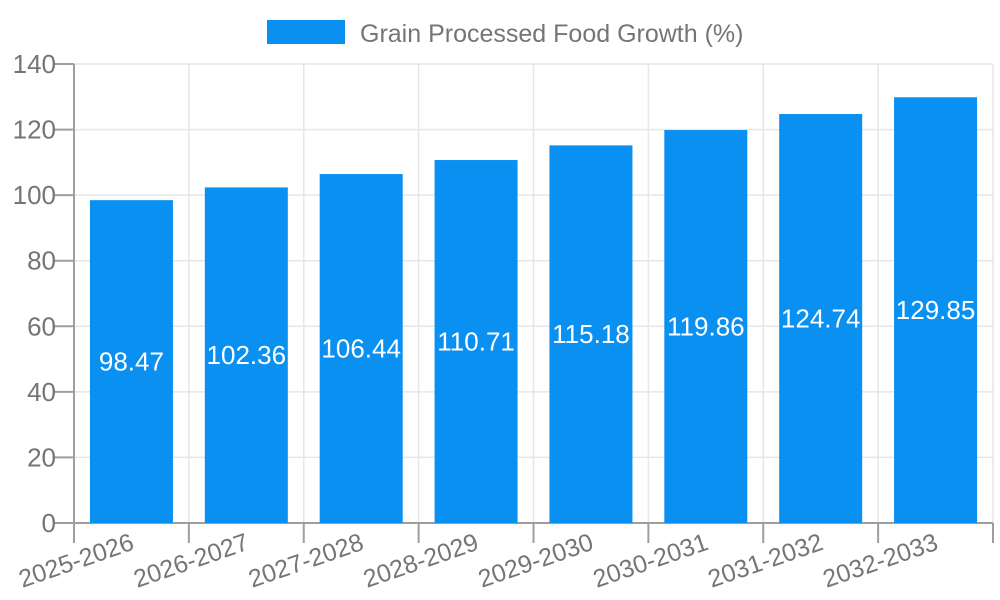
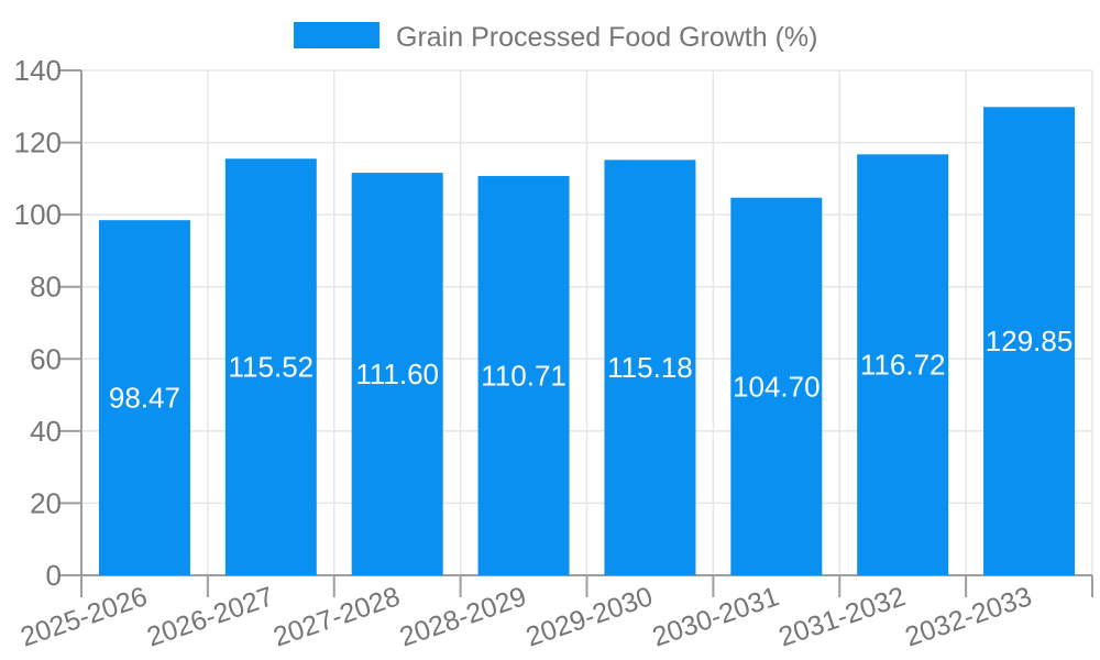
2026-2027: 102.36 -> 115.52
2027-2028: 106.44 -> 111.60
2030-2031: 119.86 -> 104.70
2031-2032: 124.74 -> 116.72
